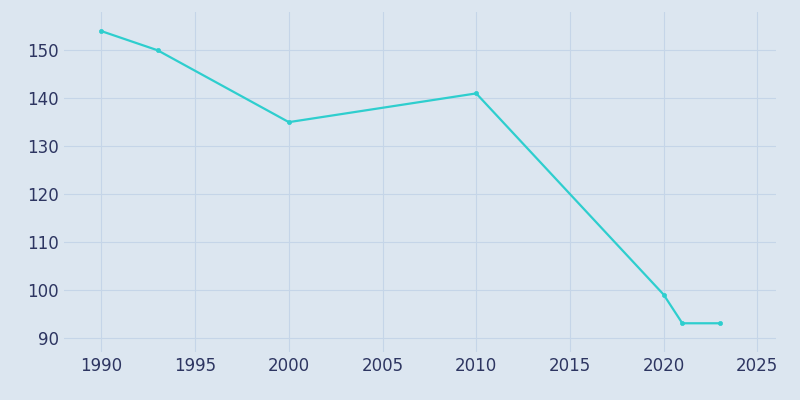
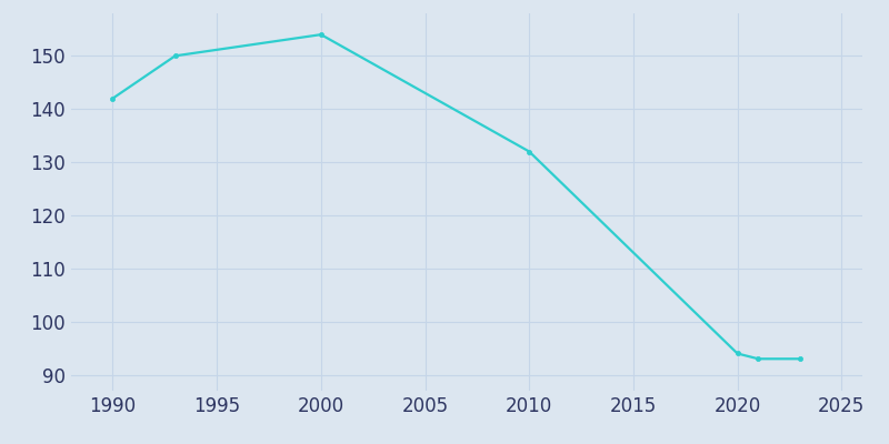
1990: 154 -> 142
2000: 135 -> 154
2010: 141 -> 132
2020: 99 -> 94
